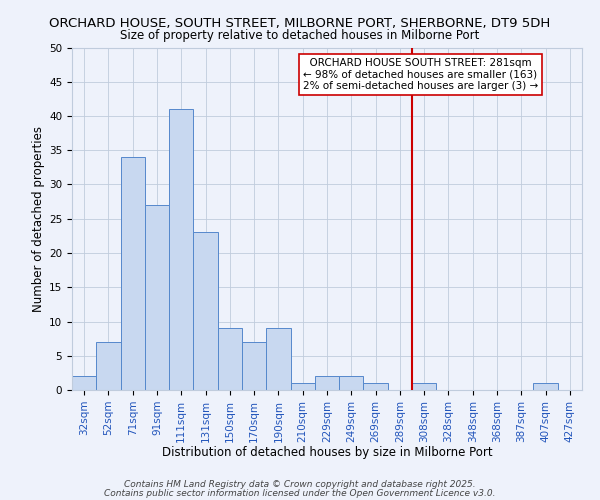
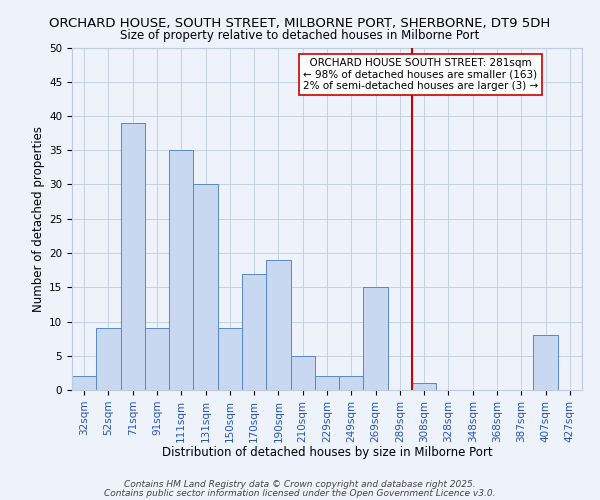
52sqm: 7 -> 9
71sqm: 34 -> 39
91sqm: 27 -> 9
111sqm: 41 -> 35
131sqm: 23 -> 30
170sqm: 7 -> 17
190sqm: 9 -> 19
210sqm: 1 -> 5
269sqm: 1 -> 15
407sqm: 1 -> 8
